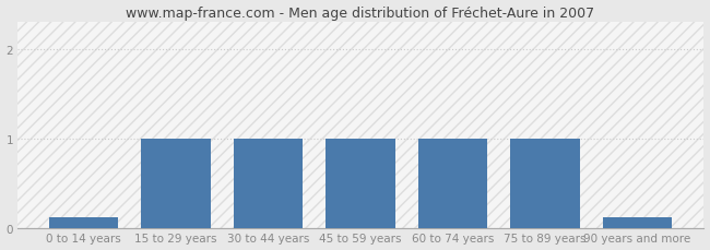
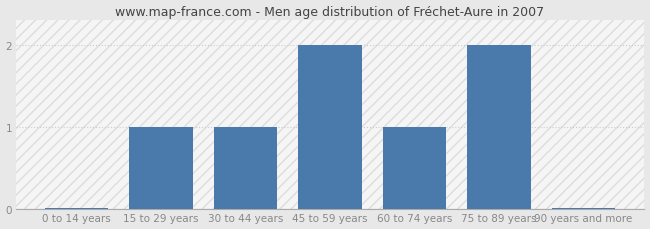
0 to 14 years: 0.12 -> 0.02
45 to 59 years: 1.00 -> 2.00
75 to 89 years: 1.00 -> 2.00
90 years and more: 0.12 -> 0.02
